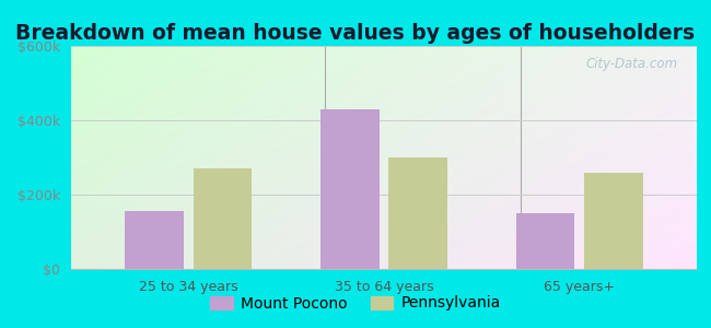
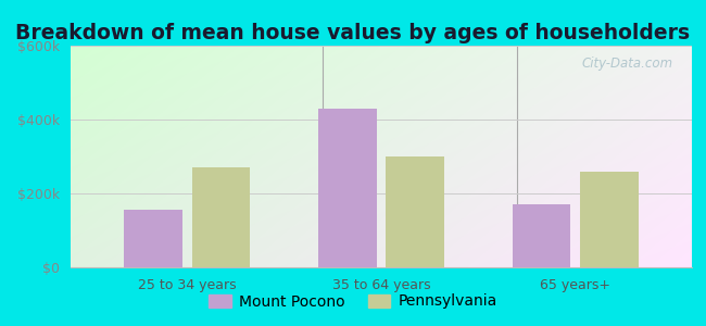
Mount Pocono/65 years+: $150k -> $170k
